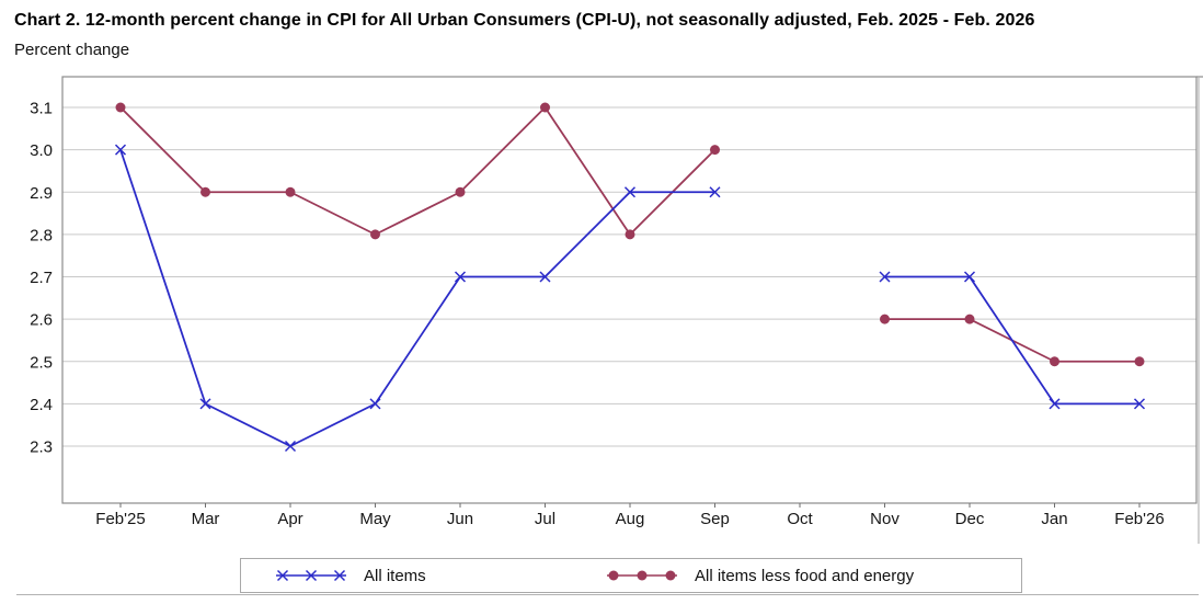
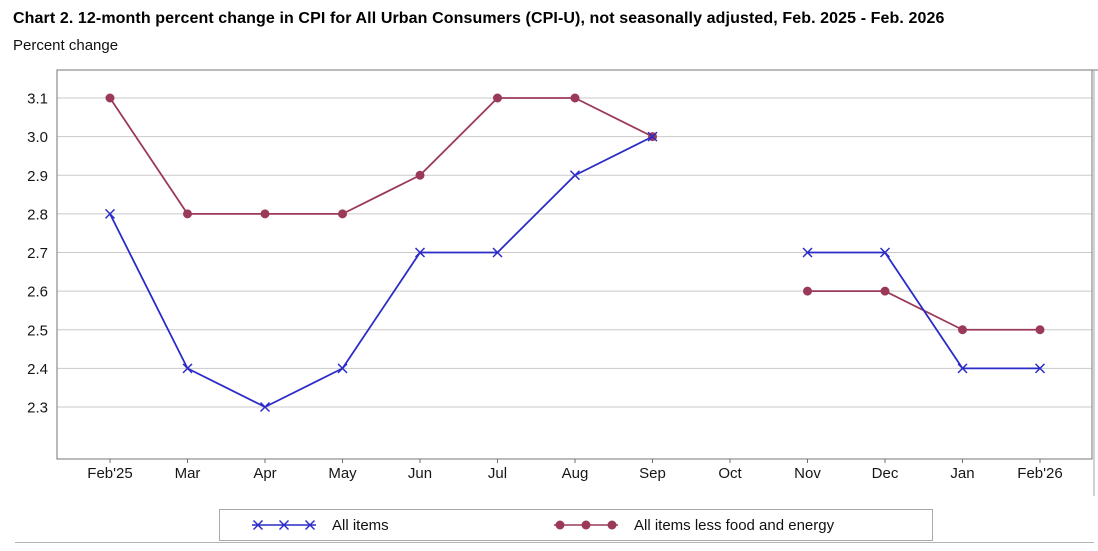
All items/Feb'25: 3.0 -> 2.8
All items less food and energy/Mar: 2.9 -> 2.8
All items less food and energy/Apr: 2.9 -> 2.8
All items less food and energy/Aug: 2.8 -> 3.1
All items/Sep: 2.9 -> 3.0
